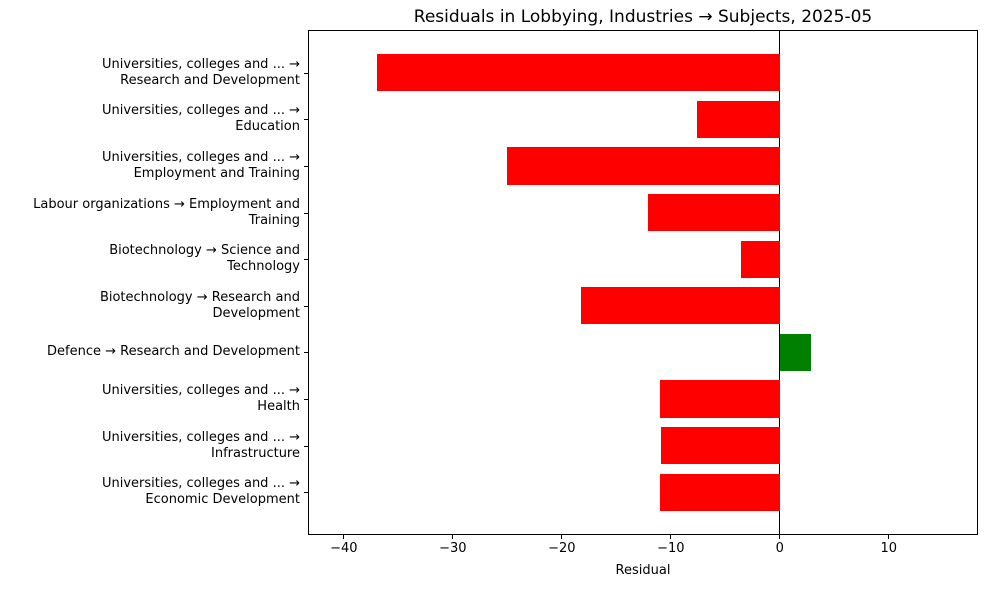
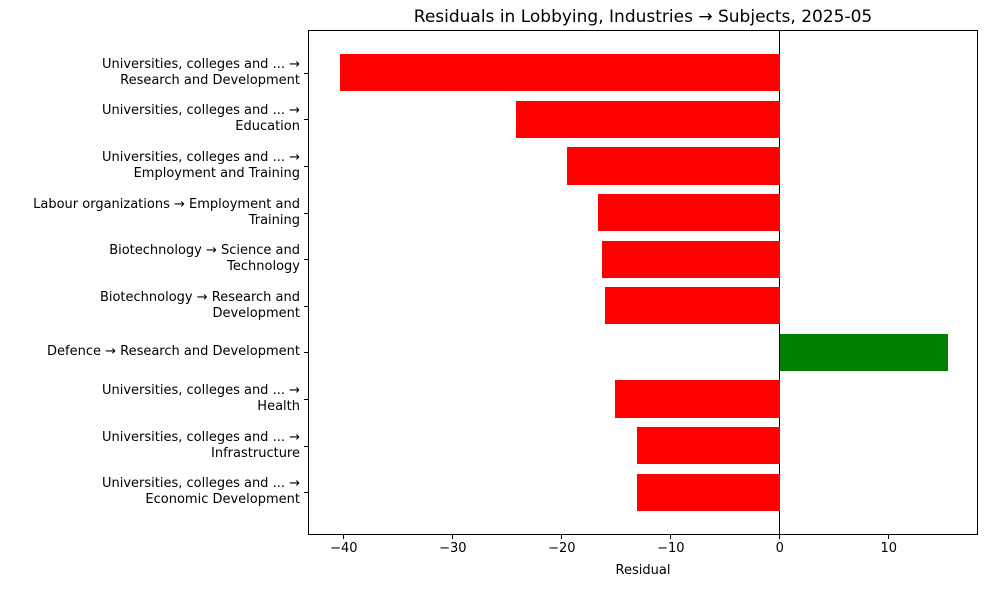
Universities, colleges and ... → Research and Development: -37.0 -> -40.4
Universities, colleges and ... → Education: -7.6 -> -24.2
Universities, colleges and ... → Employment and Training: -25.0 -> -19.5
Labour organizations → Employment and Training: -12.1 -> -16.7
Biotechnology → Science and Technology: -3.6 -> -16.3
Biotechnology → Research and Development: -18.2 -> -16.0
Defence → Research and Development: 2.9 -> 15.4
Universities, colleges and ... → Health: -11.0 -> -15.1
Universities, colleges and ... → Infrastructure: -10.9 -> -13.1
Universities, colleges and ... → Economic Development: -11.0 -> -13.1
